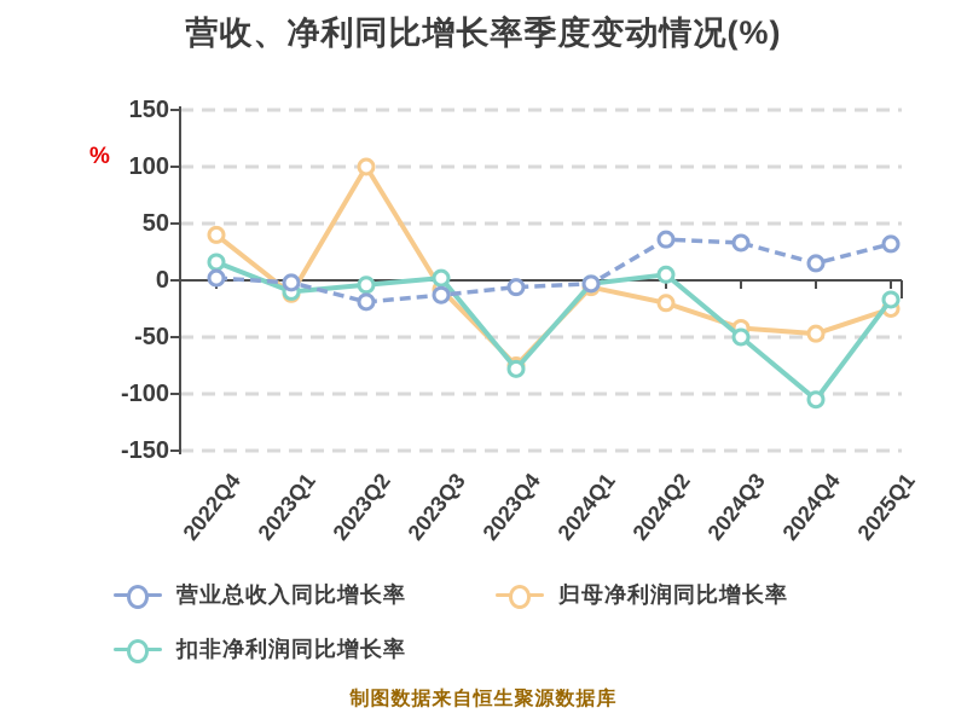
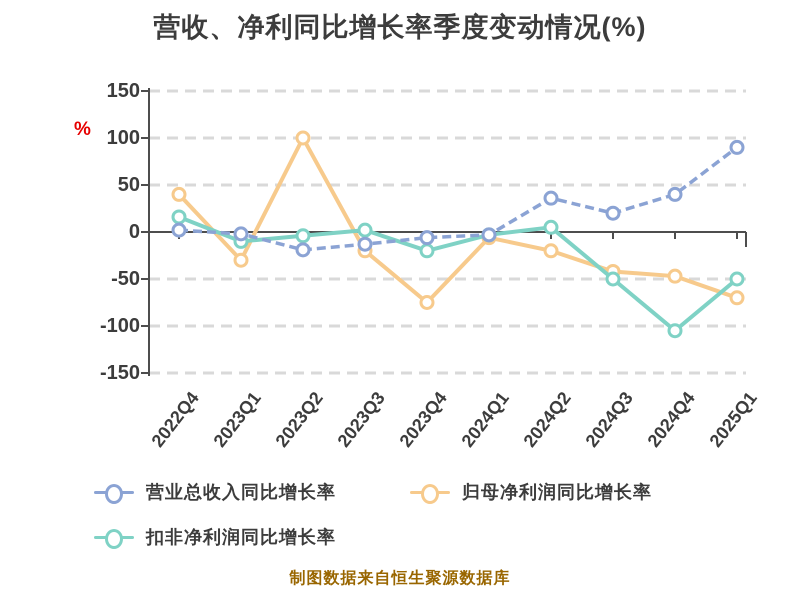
归母净利润同比增长率/2023Q1: -10 -> -30
归母净利润同比增长率/2023Q3: -10 -> -20
扣非净利润同比增长率/2023Q4: -80 -> -20
营业总收入同比增长率/2024Q3: 30 -> 20
营业总收入同比增长率/2024Q4: 20 -> 40
营业总收入同比增长率/2025Q1: 30 -> 90
归母净利润同比增长率/2025Q1: -20 -> -70
扣非净利润同比增长率/2025Q1: -20 -> -50
